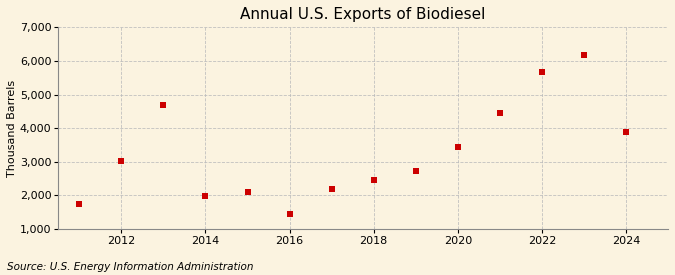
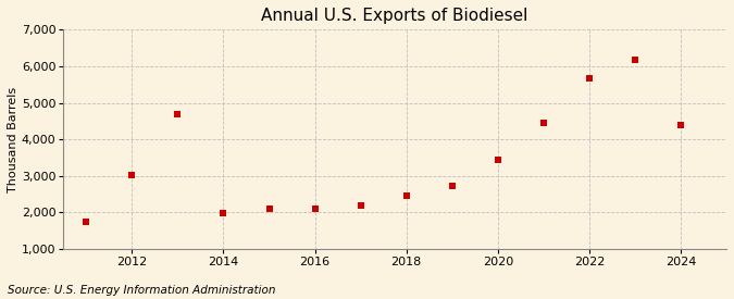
2016: 1,450 -> 2,090
2024: 3,900 -> 4,400
